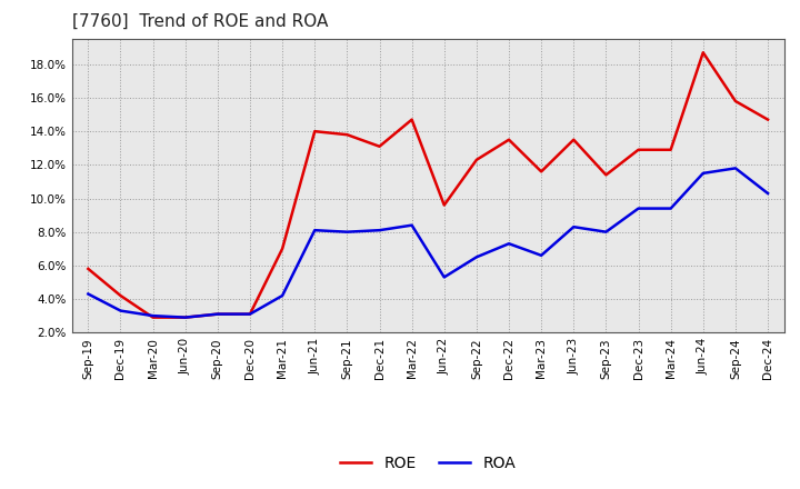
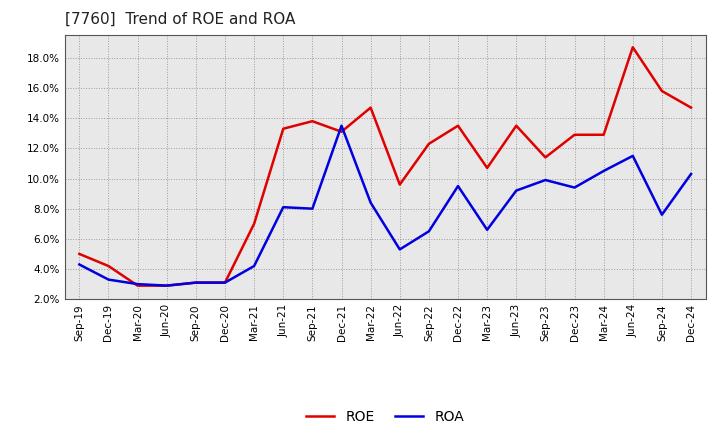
ROE/Sep-19: 5.8% -> 5.0%
ROE/Jun-21: 14.0% -> 13.3%
ROA/Dec-21: 8.1% -> 13.5%
ROA/Dec-22: 7.3% -> 9.5%
ROE/Mar-23: 11.6% -> 10.7%
ROA/Jun-23: 8.3% -> 9.2%
ROA/Sep-23: 8.0% -> 9.9%
ROA/Mar-24: 9.4% -> 10.5%
ROA/Sep-24: 11.8% -> 7.6%
